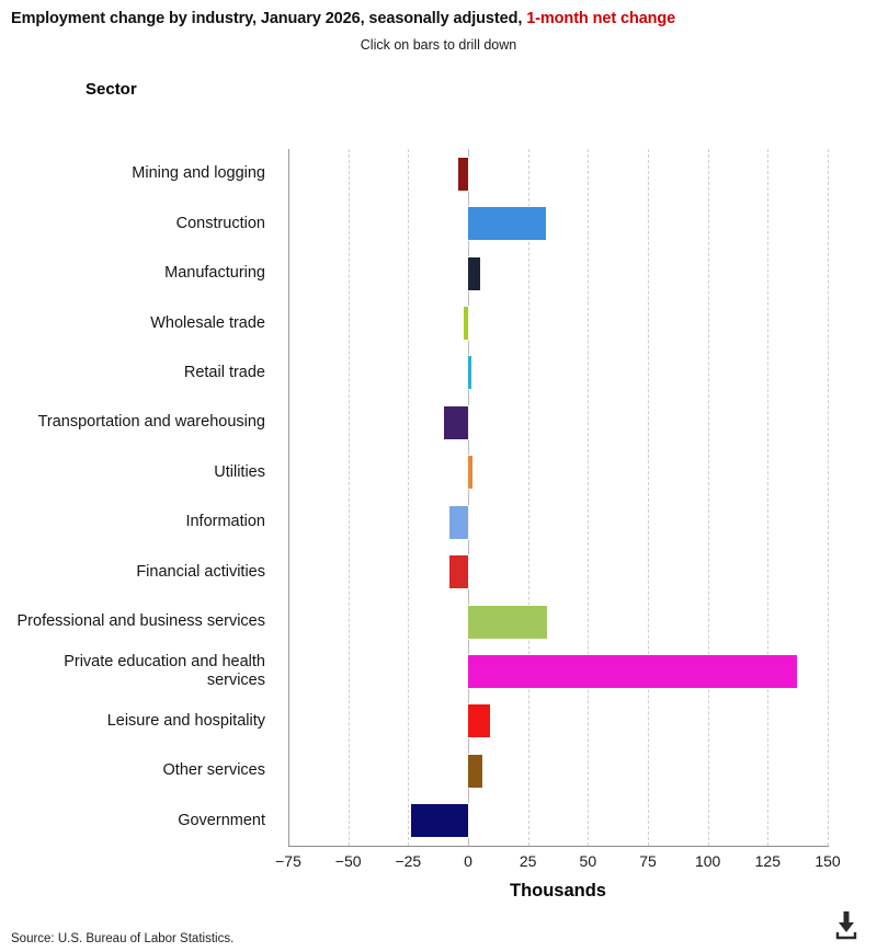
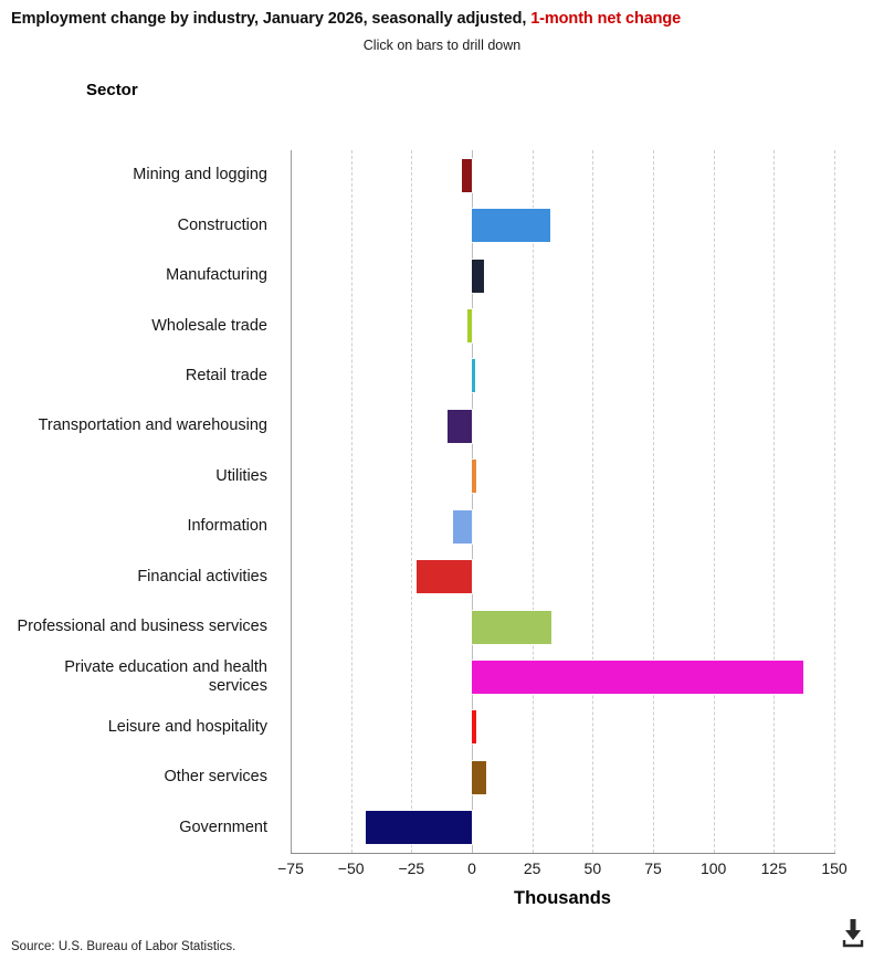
Financial activities: -8 -> -23
Leisure and hospitality: 9 -> 2
Government: -24 -> -44
